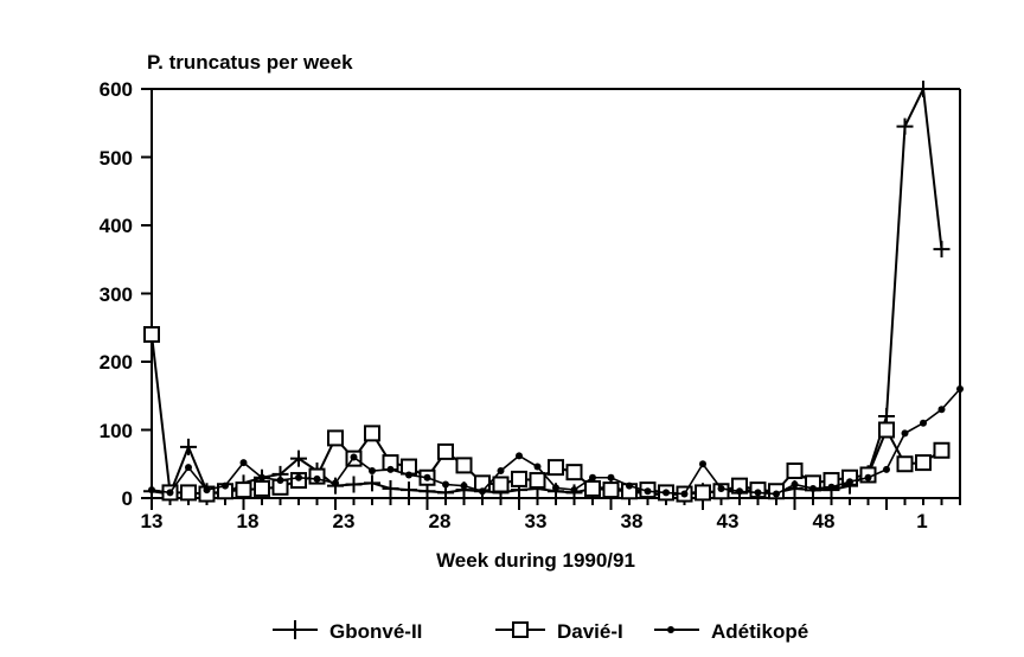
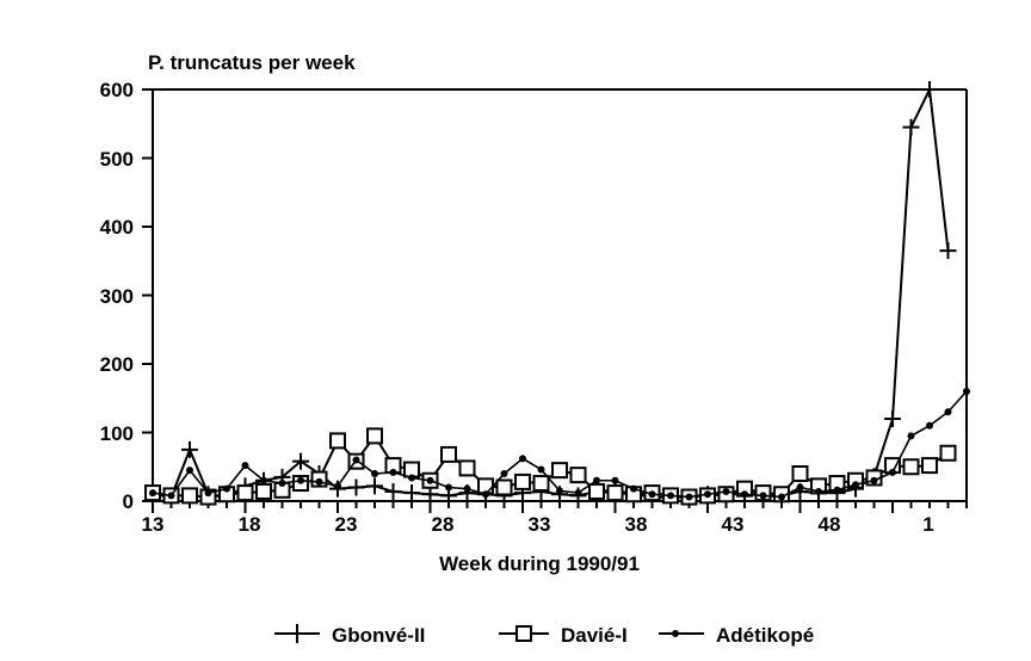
Davié-I/13: 240 -> 10
Adétikopé/43: 50 -> 10
Davié-I/1: 100 -> 50
